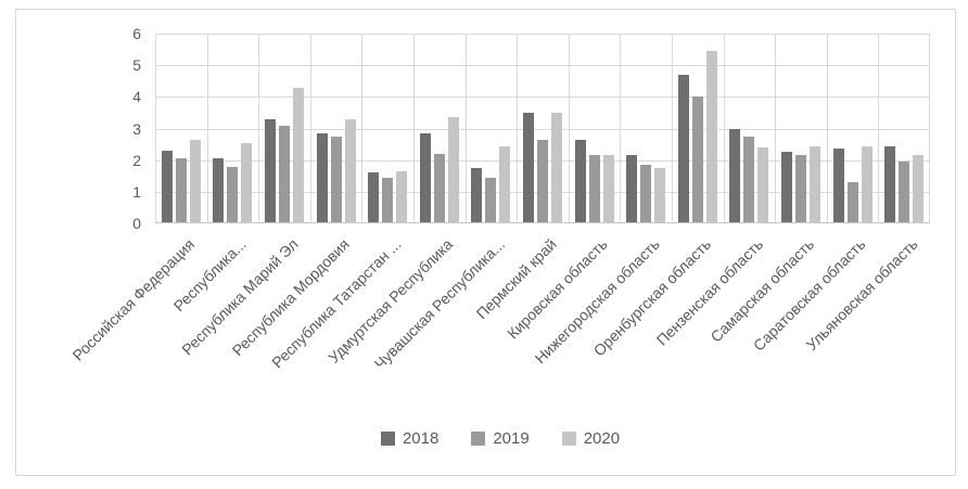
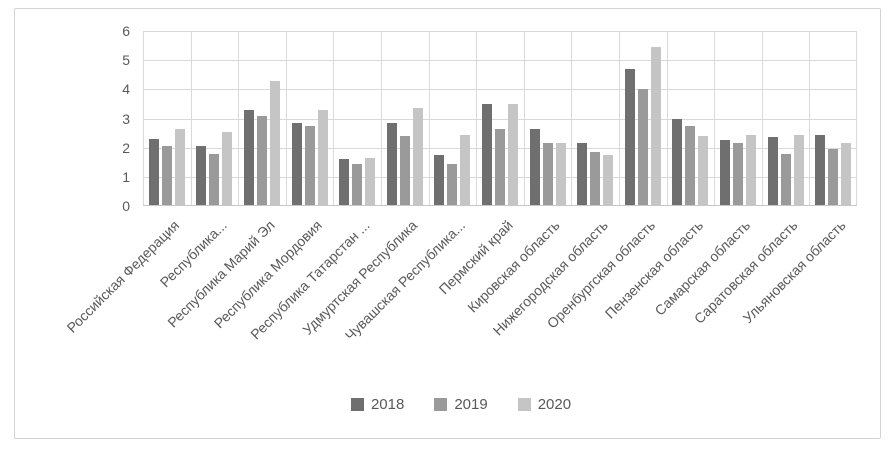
2019/Удмуртская Республика: 2.2 -> 2.4
2019/Саратовская область: 1.3 -> 1.8
